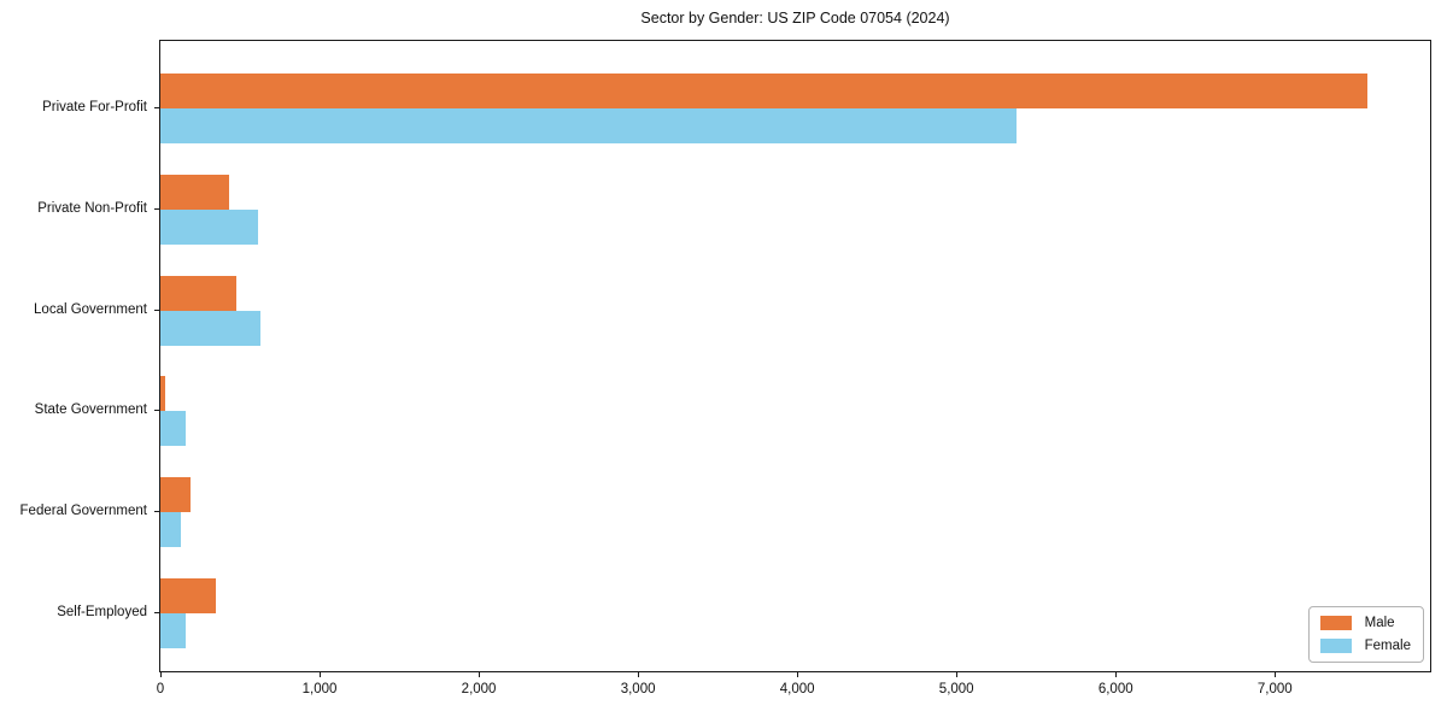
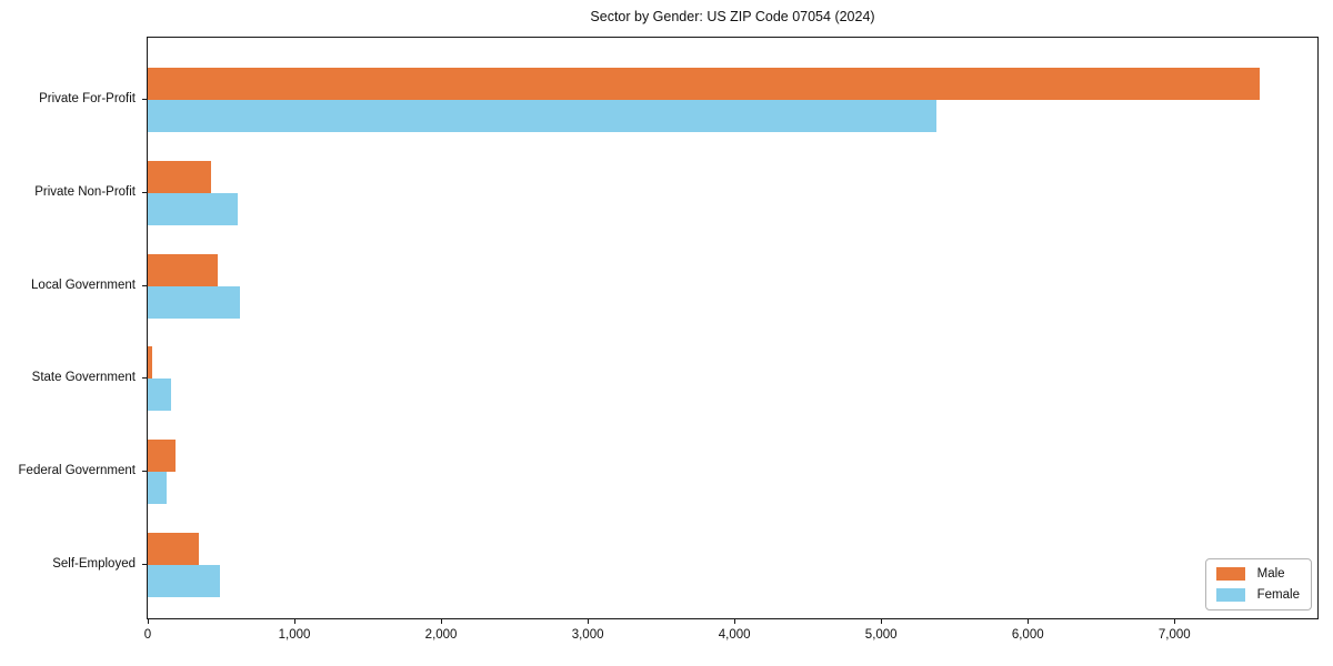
Female/Self-Employed: 160 -> 490
